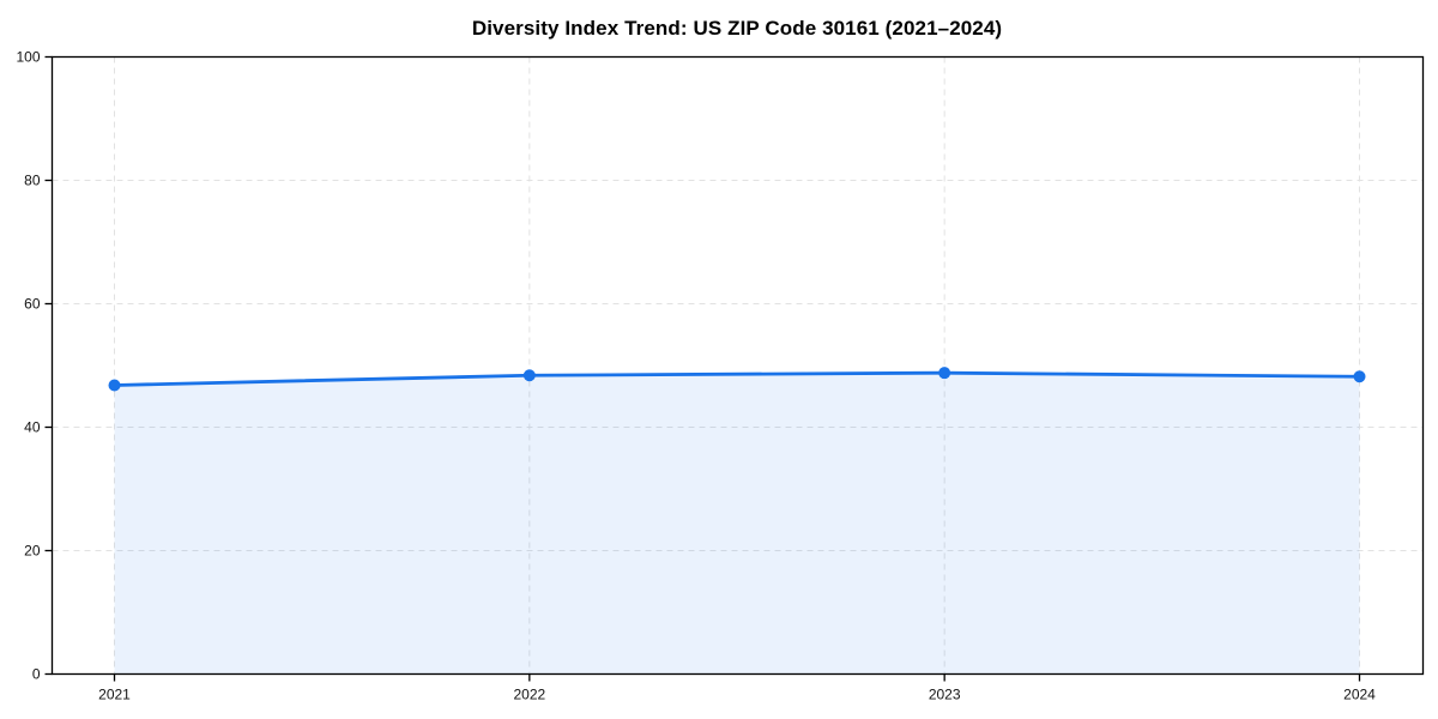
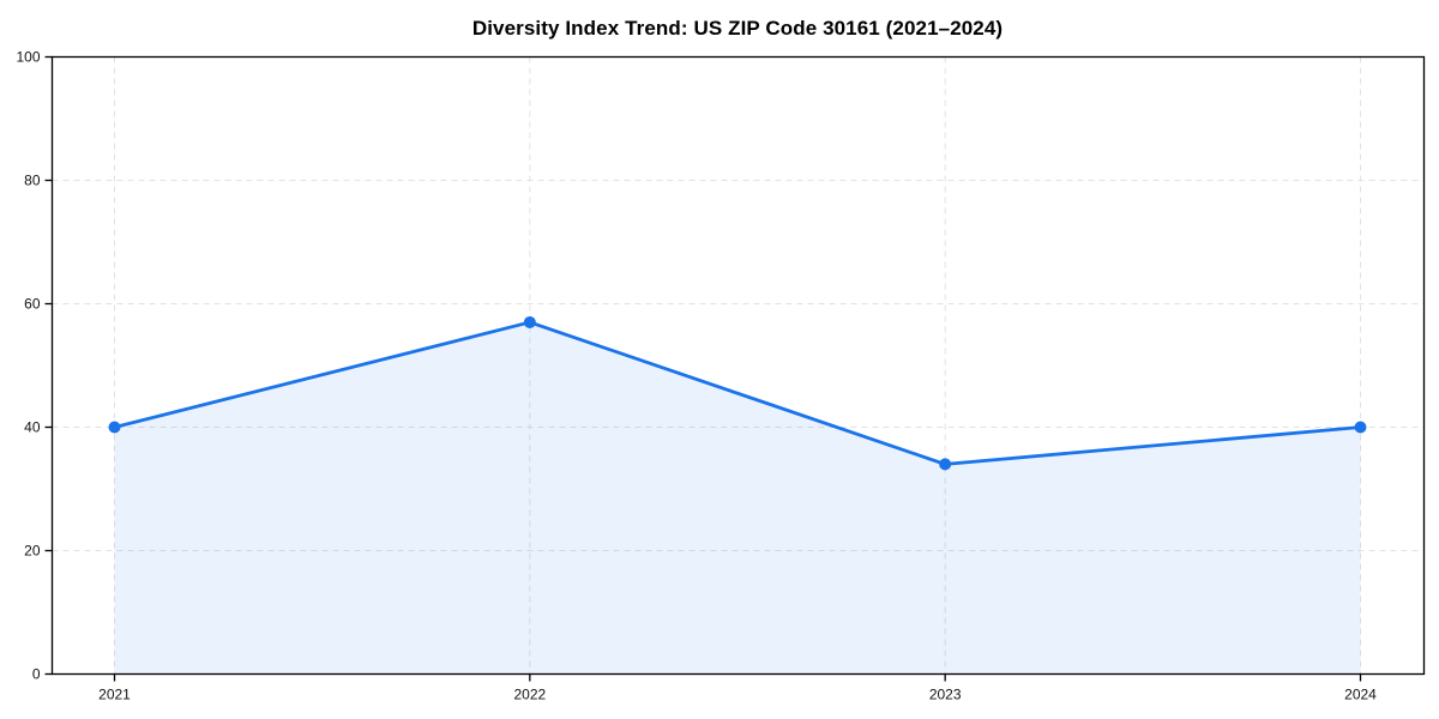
2021: 47 -> 40
2022: 48 -> 57
2023: 49 -> 34
2024: 48 -> 40
